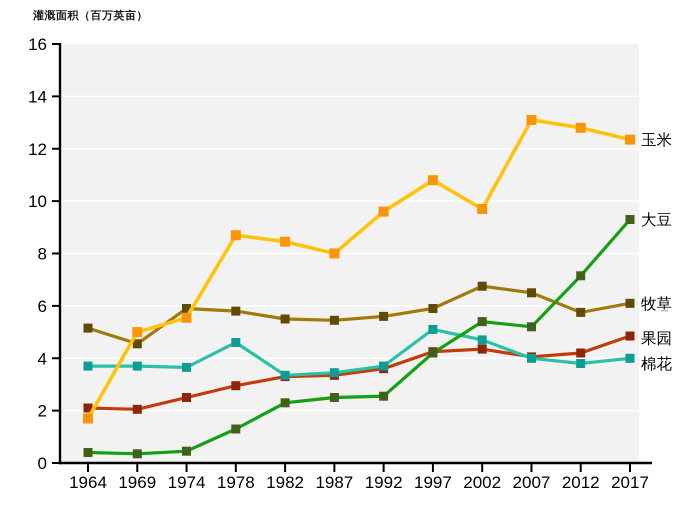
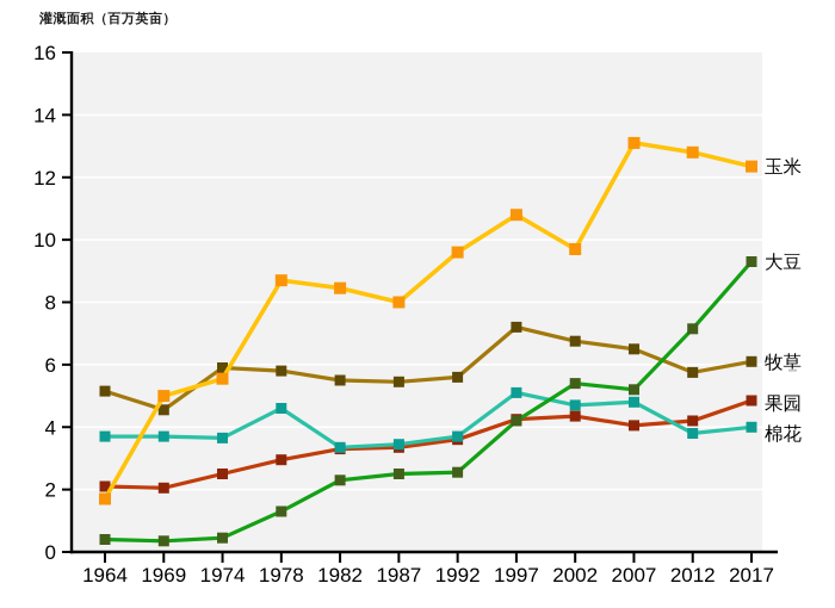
牧草/1997: 5.9 -> 7.2
棉花/2007: 4.0 -> 4.8
